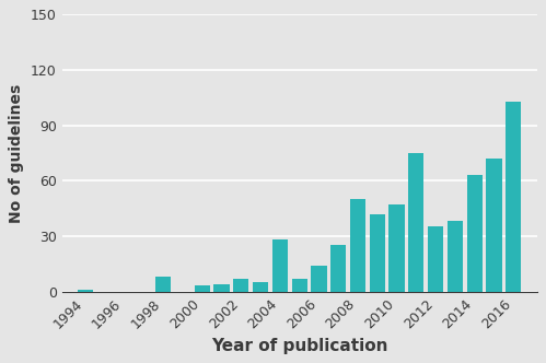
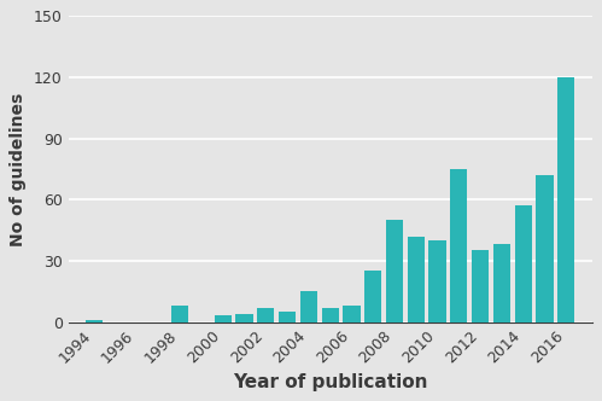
2004: 28 -> 15
2006: 14 -> 8
2010: 47 -> 40
2014: 63 -> 57
2016: 103 -> 120
